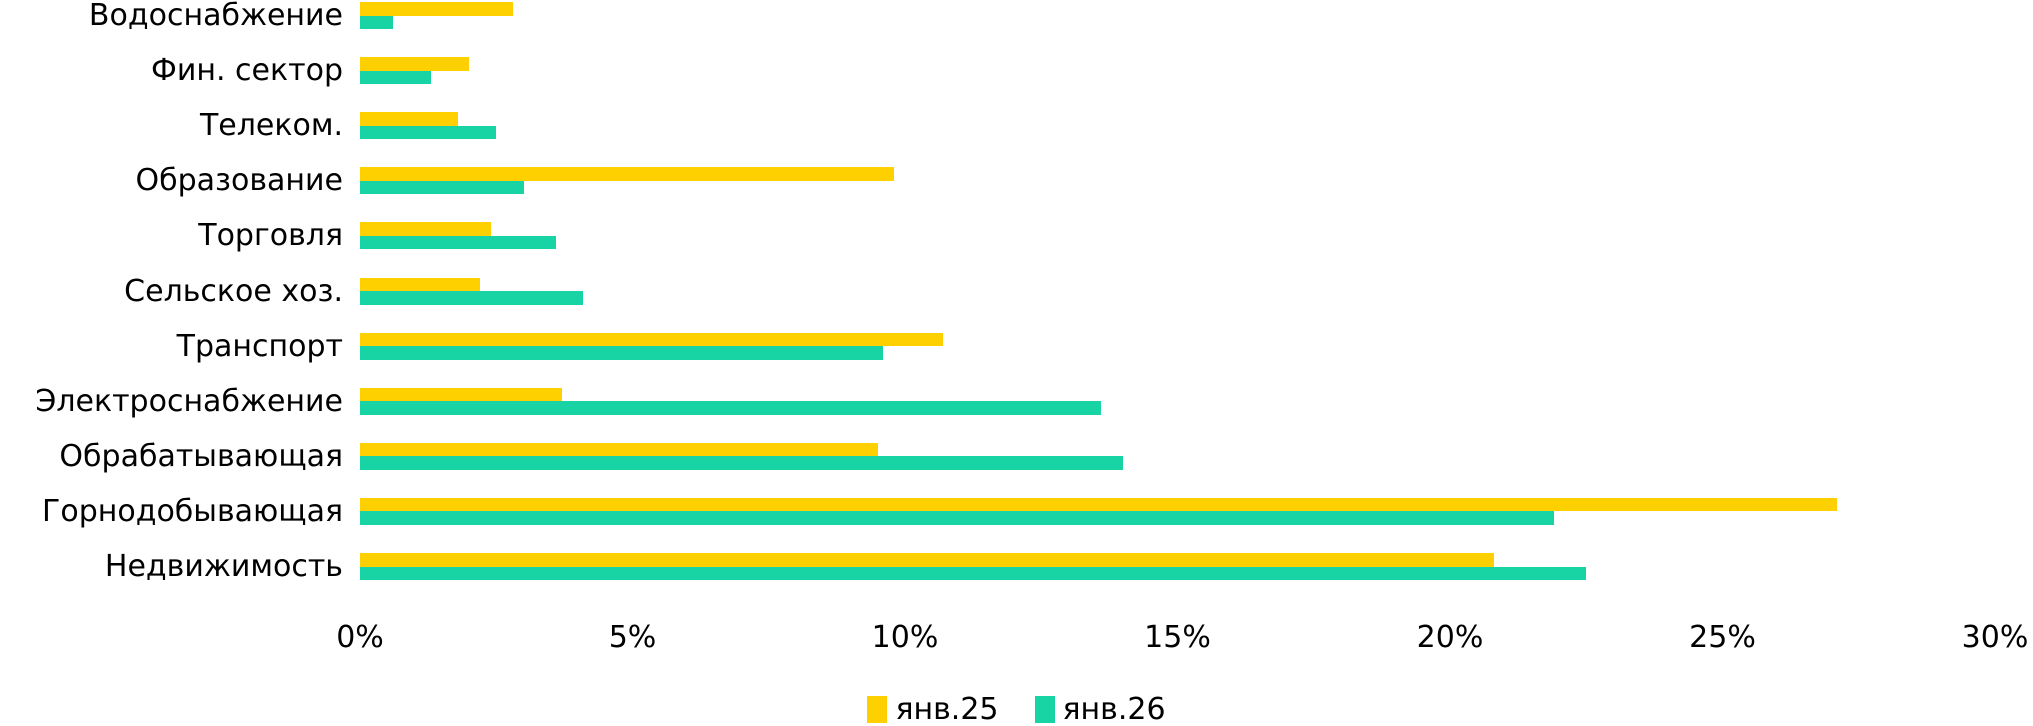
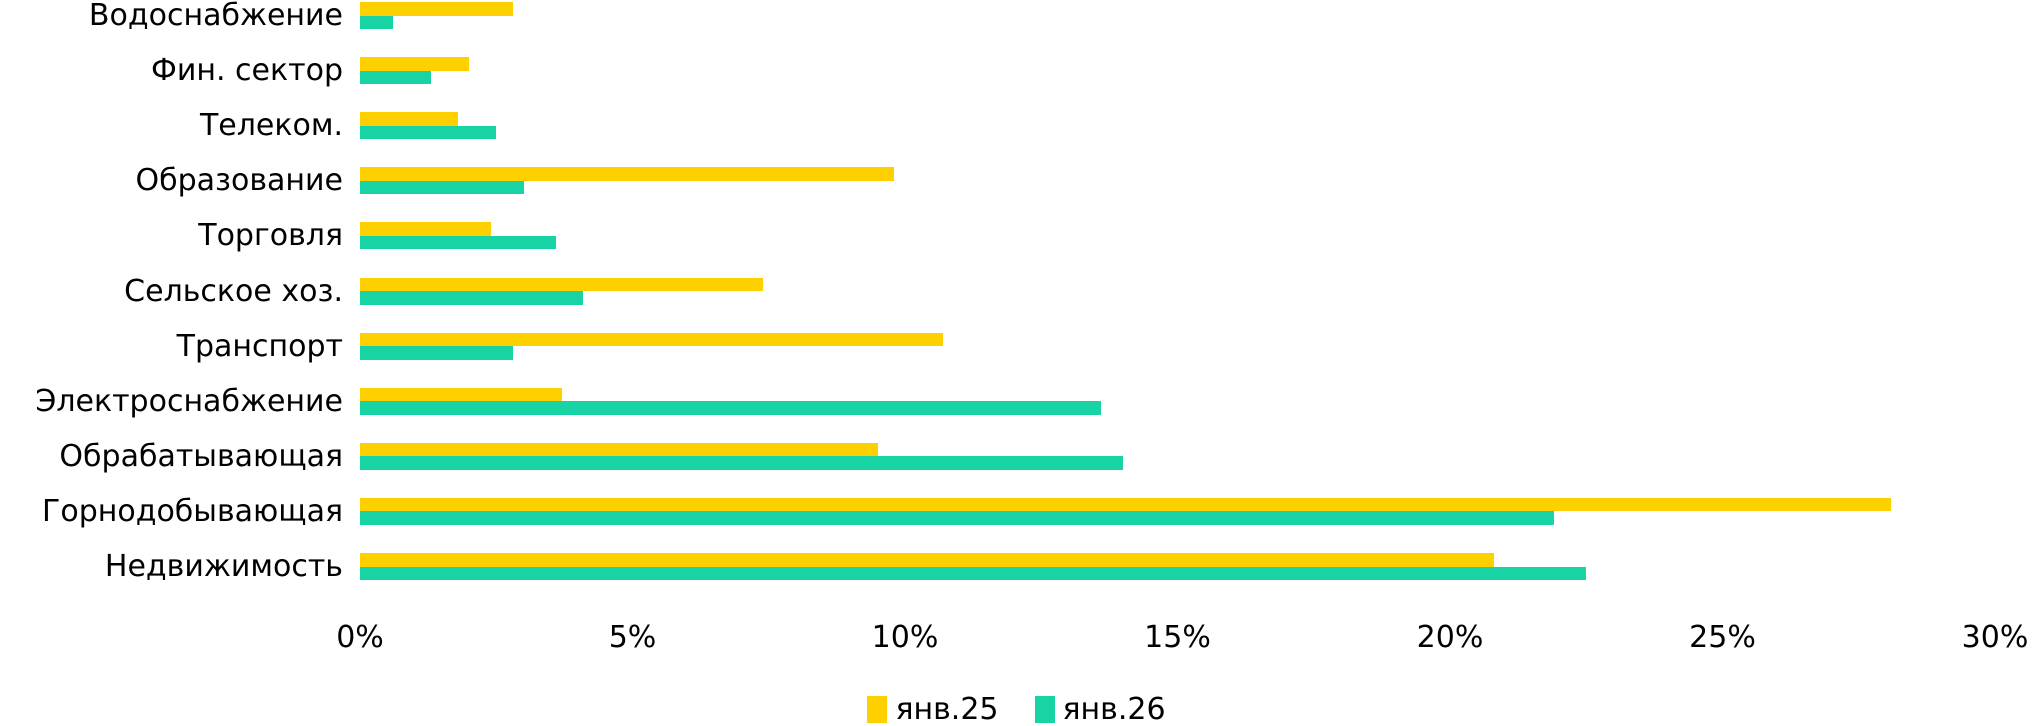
янв.25/Сельское хоз.: 2.2% -> 7.4%
янв.26/Транспорт: 9.6% -> 2.8%
янв.25/Горнодобывающая: 27.1% -> 28.1%
